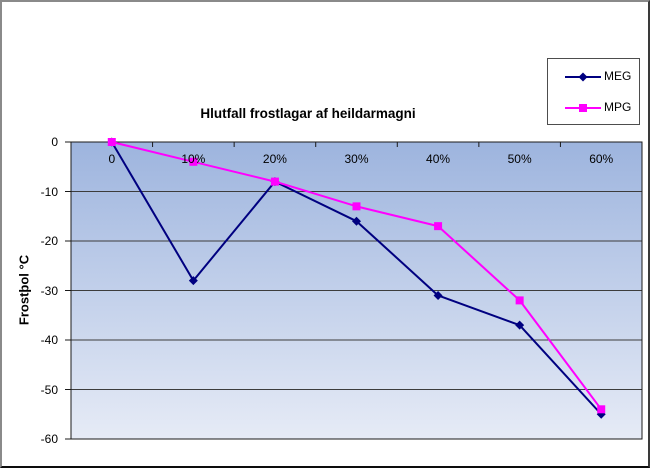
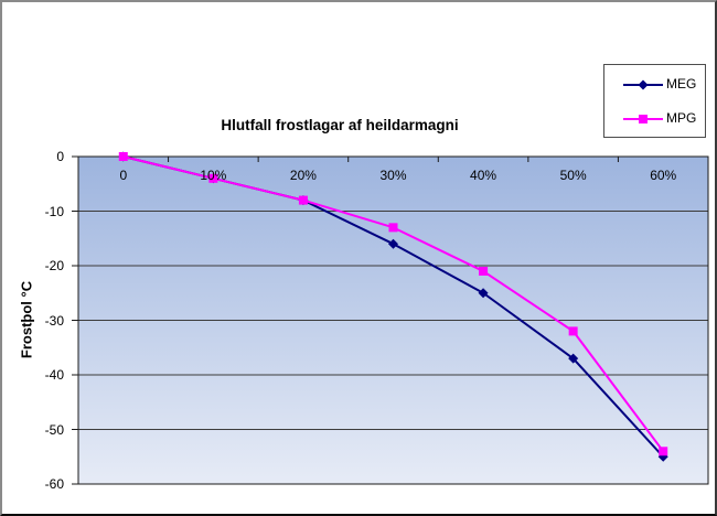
MEG/10%: -28 -> -4
MEG/40%: -31 -> -25
MPG/40%: -17 -> -21
